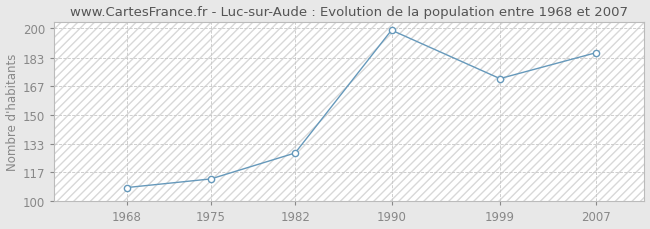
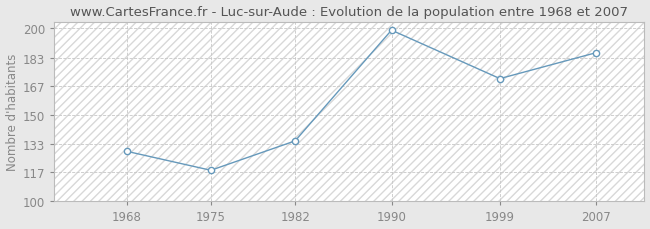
1968: 108 -> 129
1975: 113 -> 118
1982: 128 -> 135
